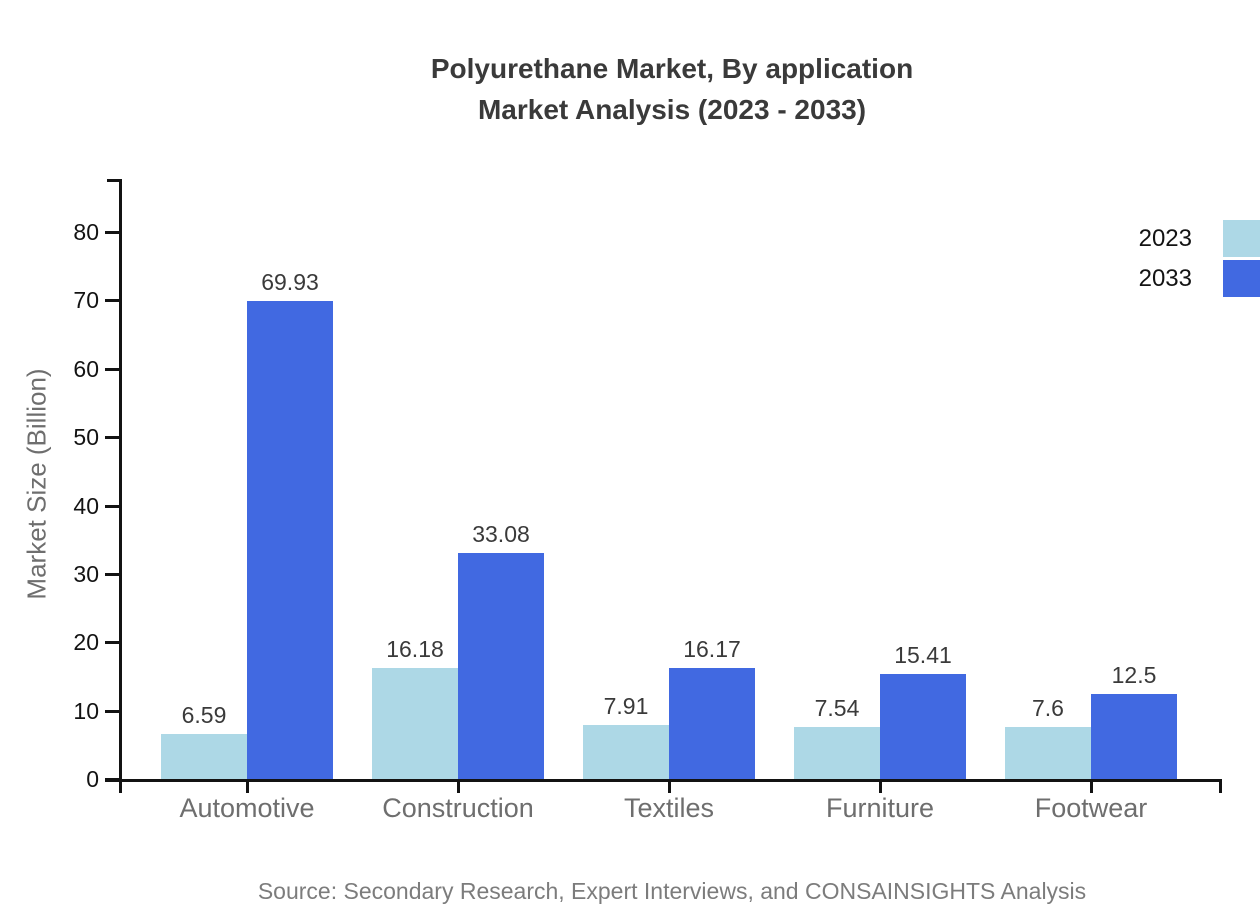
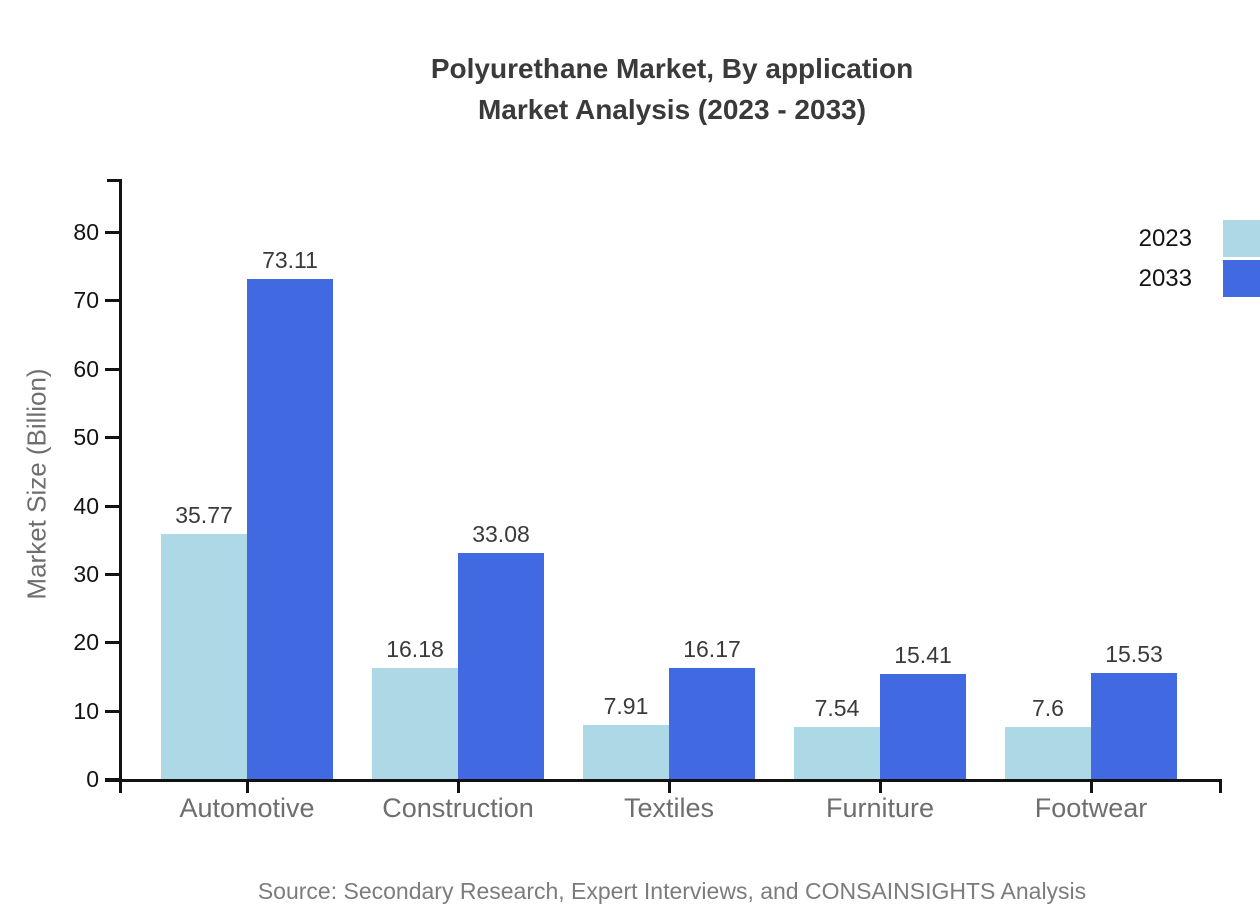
2023/Automotive: 6.59 -> 35.77
2033/Automotive: 69.93 -> 73.11
2033/Footwear: 12.5 -> 15.53
